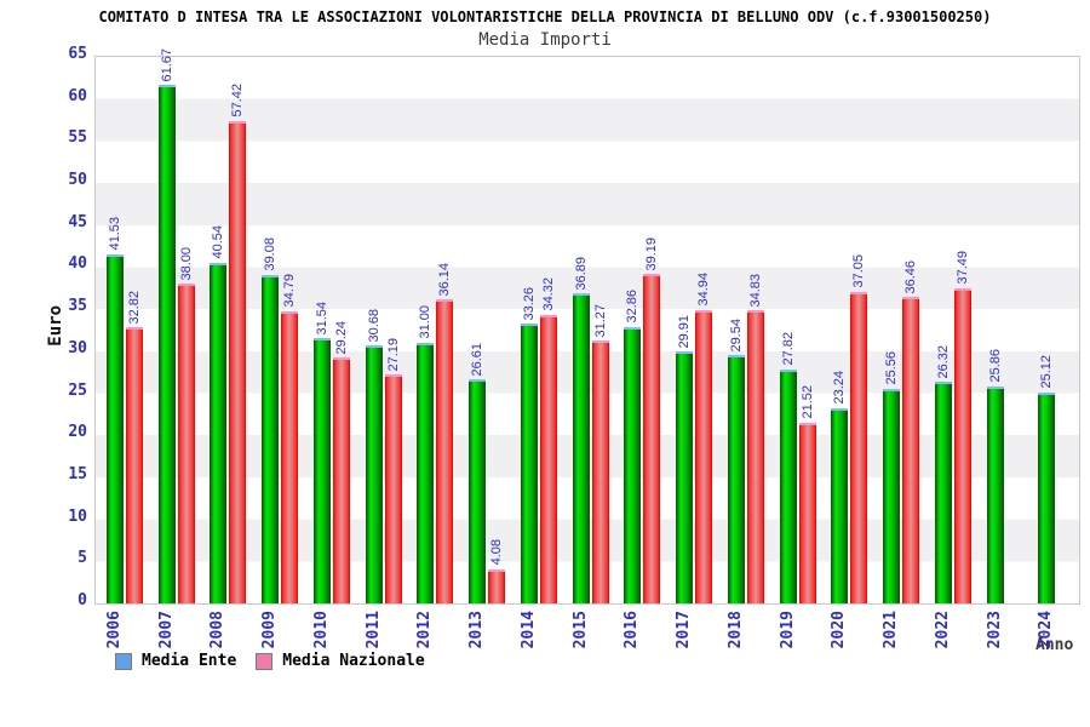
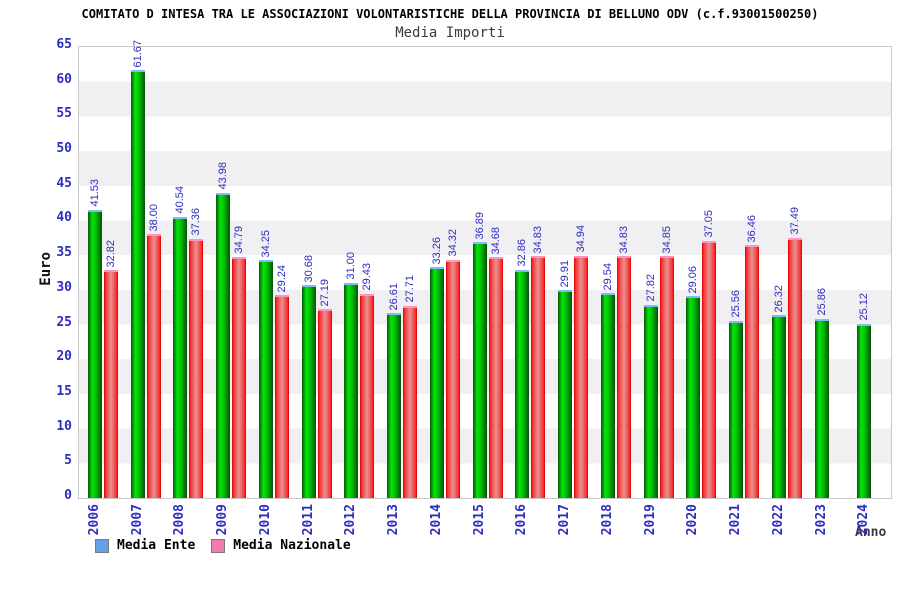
Media Nazionale/2008: 57.42 -> 37.36
Media Ente/2009: 39.08 -> 43.98
Media Ente/2010: 31.54 -> 34.25
Media Nazionale/2012: 36.14 -> 29.43
Media Nazionale/2013: 4.08 -> 27.71
Media Nazionale/2015: 31.27 -> 34.68
Media Nazionale/2016: 39.19 -> 34.83
Media Nazionale/2019: 21.52 -> 34.85
Media Ente/2020: 23.24 -> 29.06
